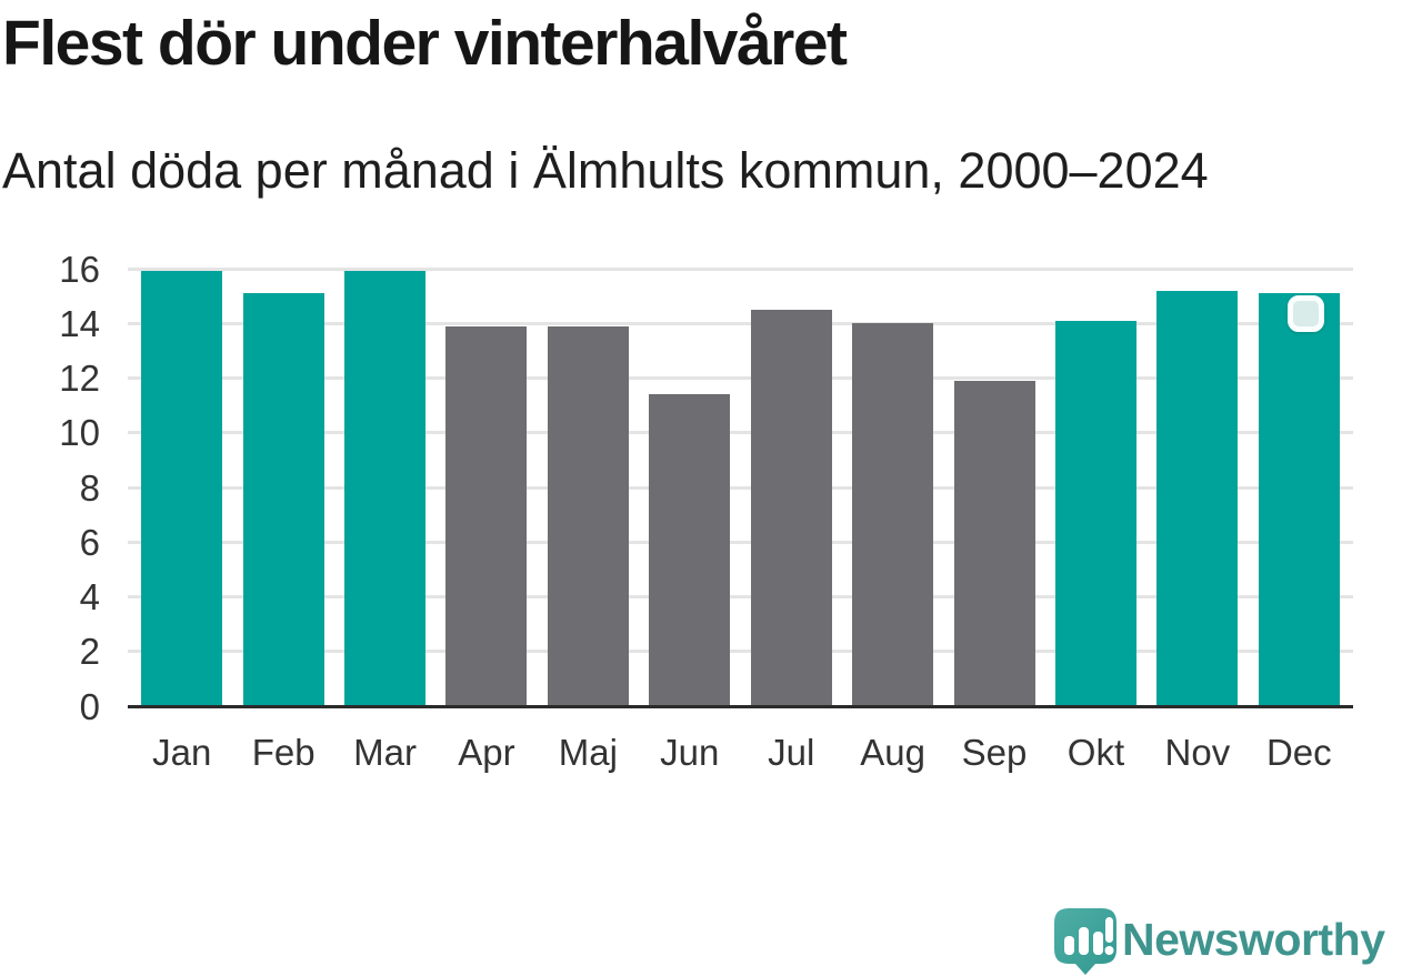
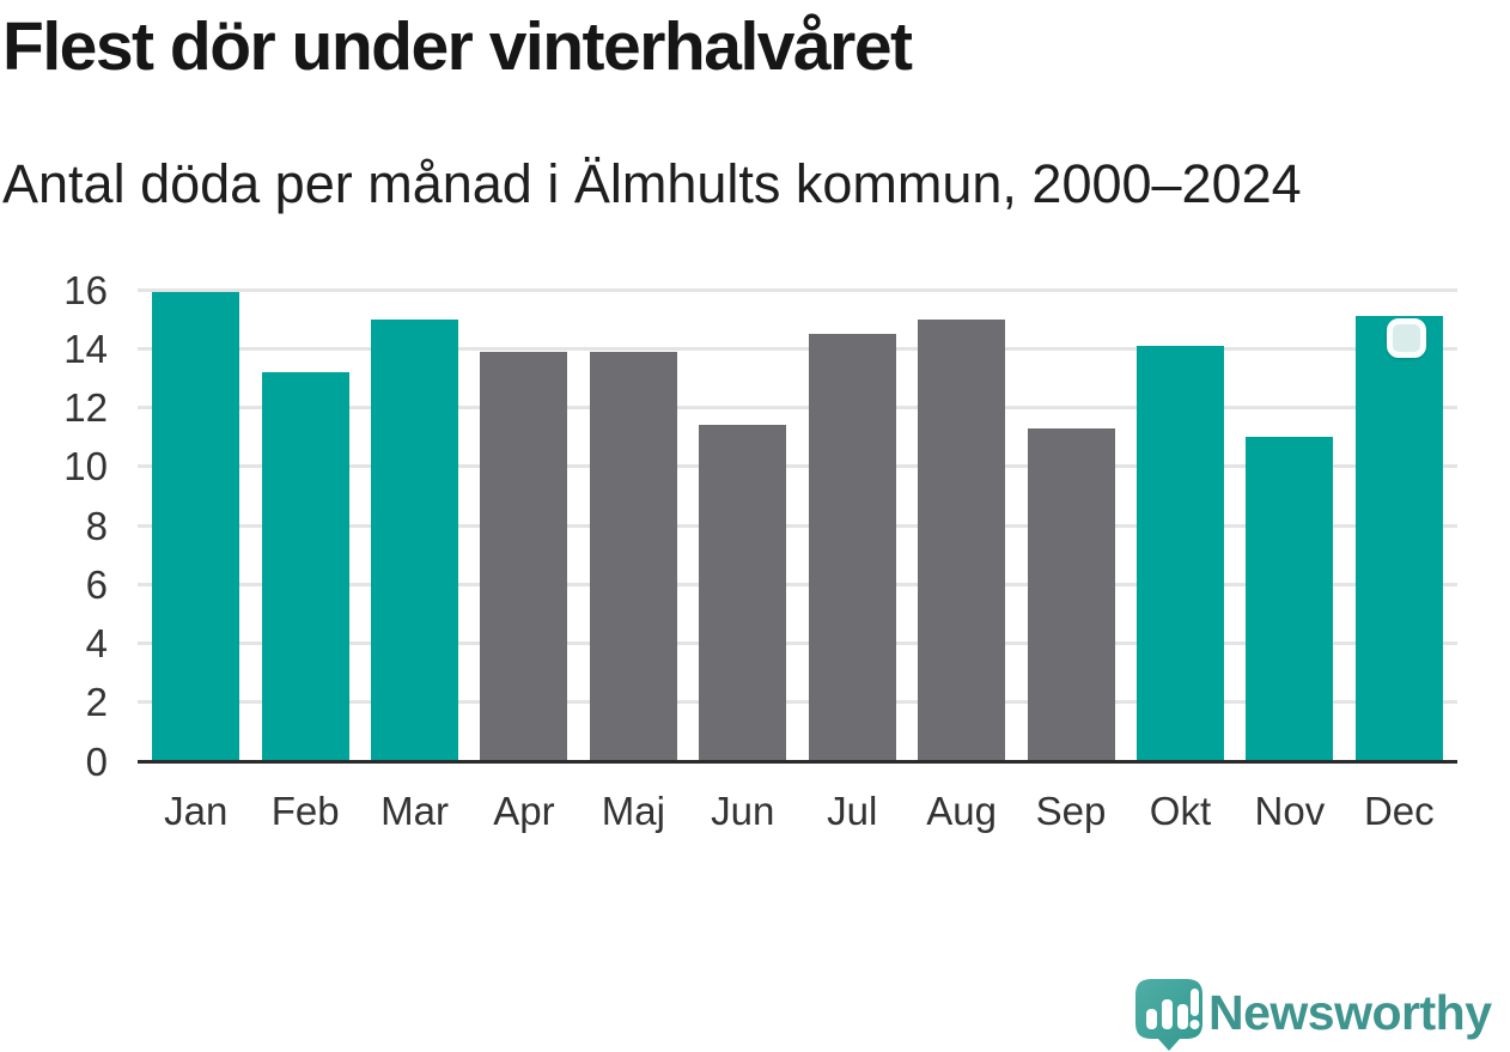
Feb: 15.1 -> 13.2
Mar: 15.9 -> 15.0
Aug: 14.0 -> 15.0
Sep: 11.9 -> 11.3
Nov: 15.2 -> 11.0
